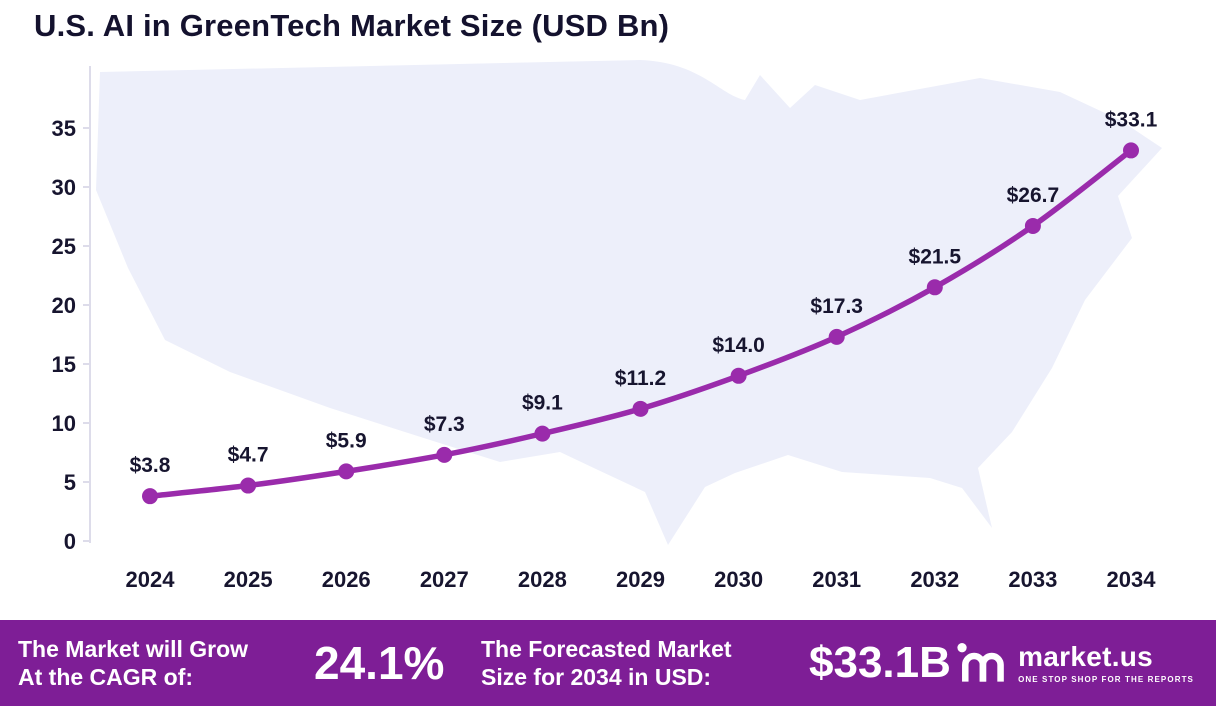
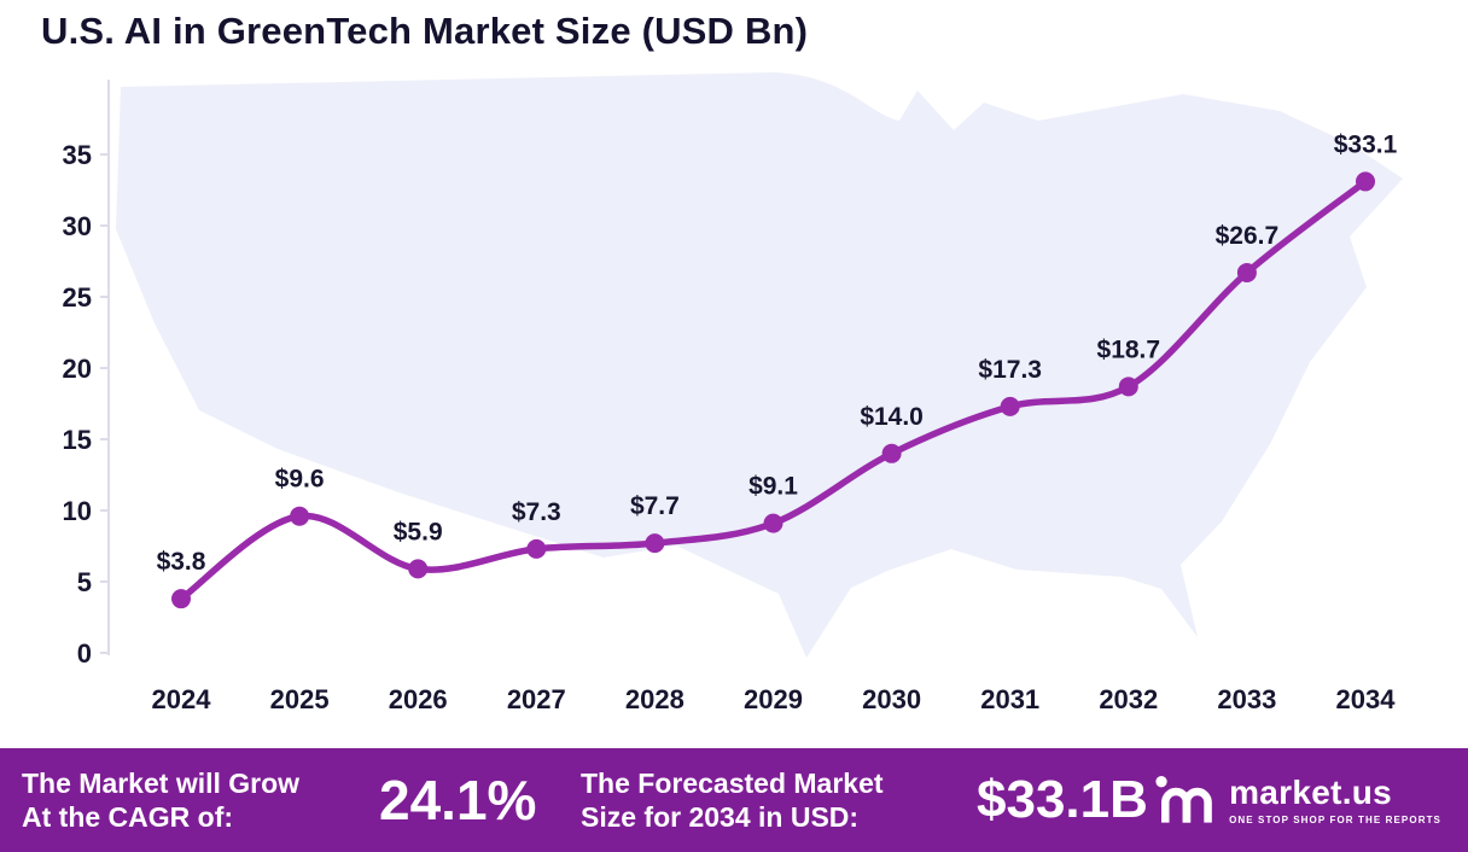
2025: $4.7 -> $9.6
2028: $9.1 -> $7.7
2029: $11.2 -> $9.1
2032: $21.5 -> $18.7
